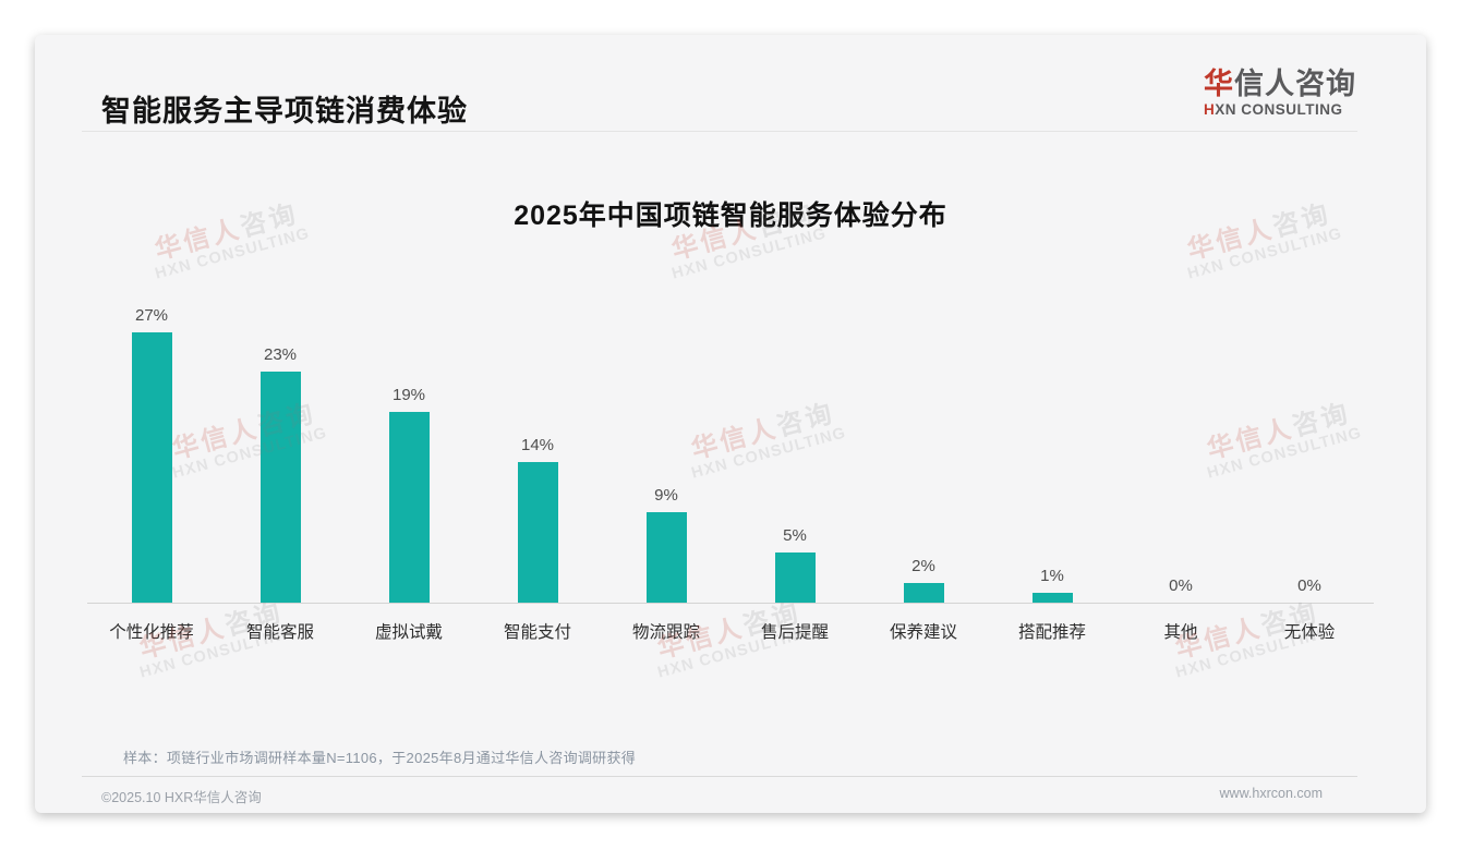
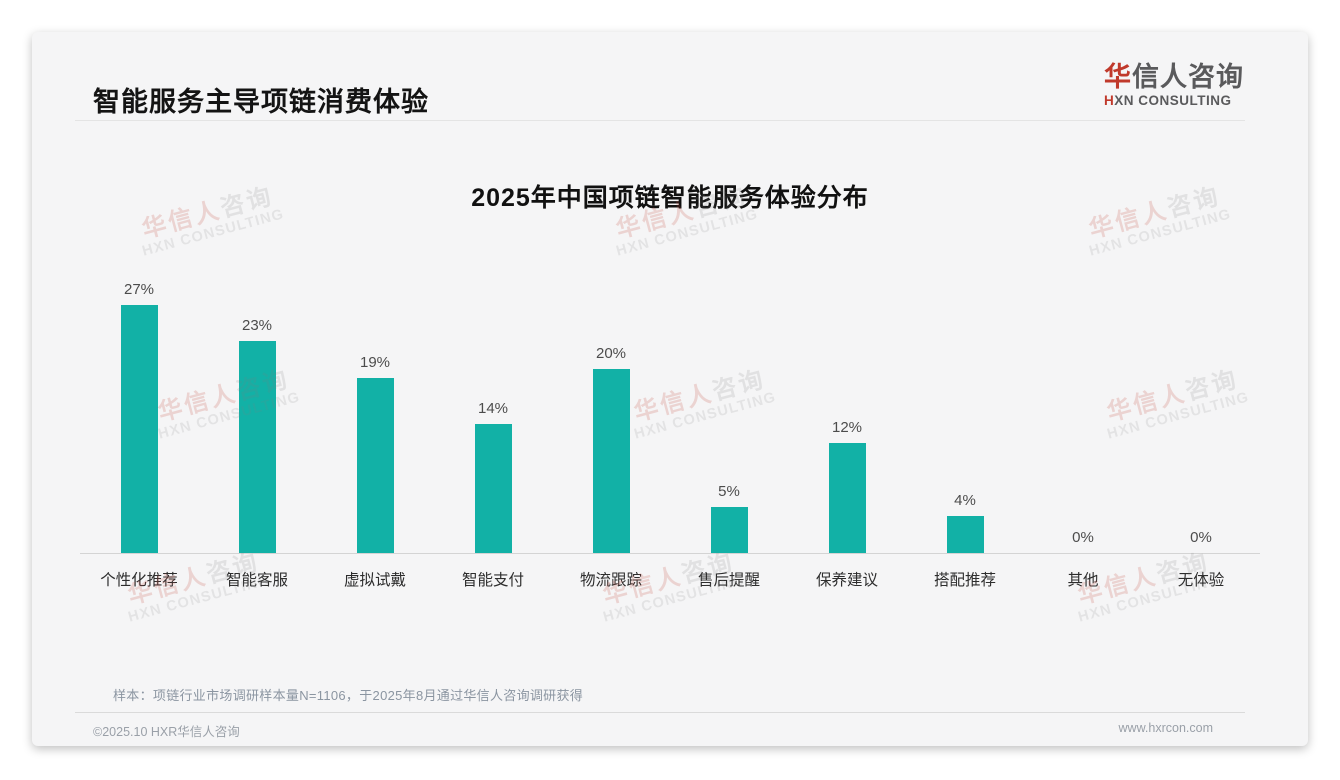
物流跟踪: 9% -> 20%
保养建议: 2% -> 12%
搭配推荐: 1% -> 4%
